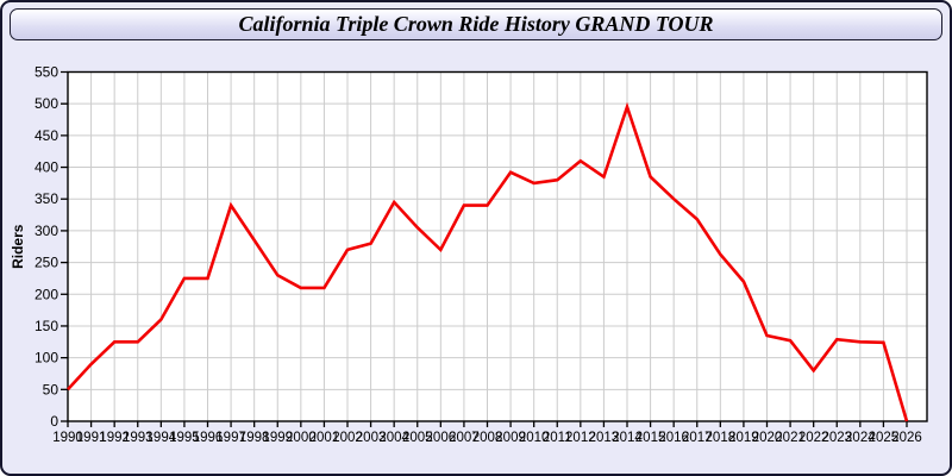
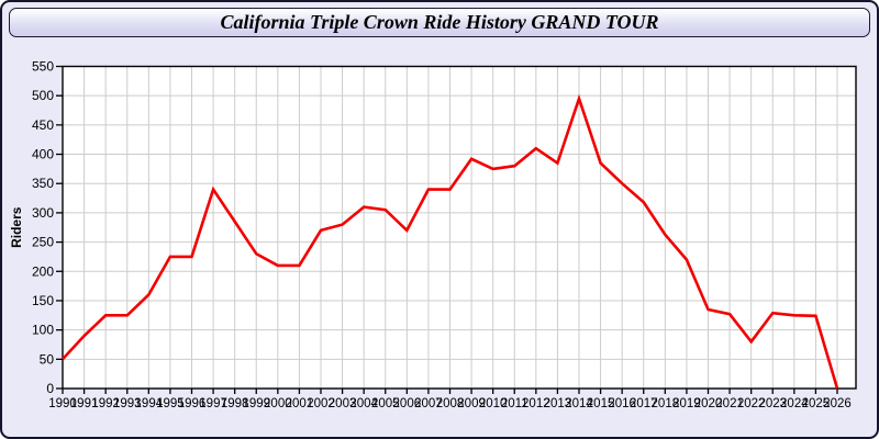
2004: 340 -> 310
